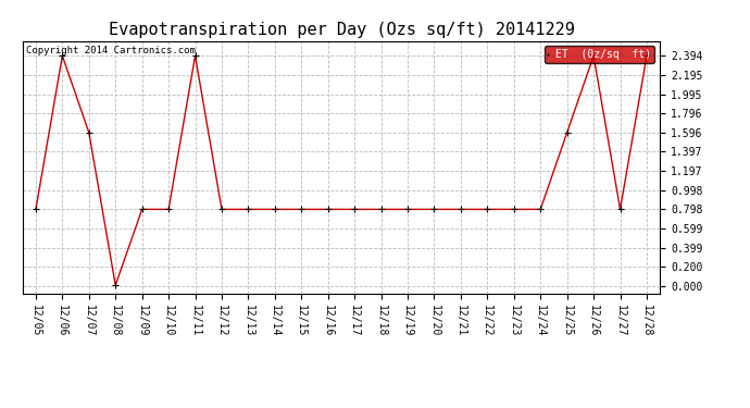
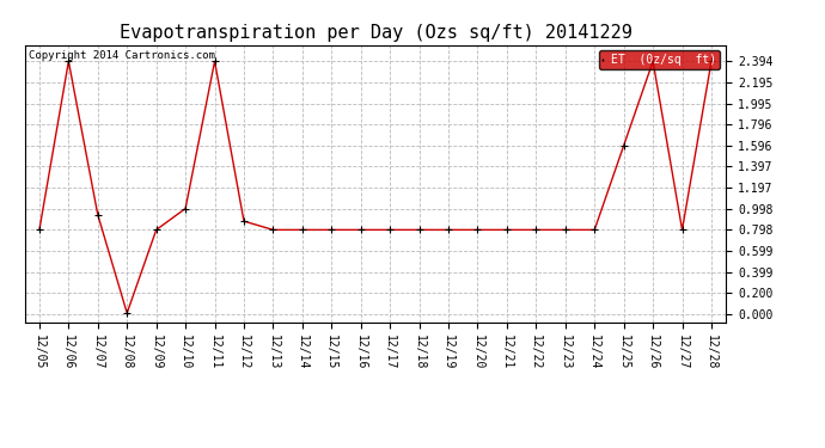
12/07: 1.60 -> 0.94
12/10: 0.80 -> 1.00
12/12: 0.80 -> 0.88
